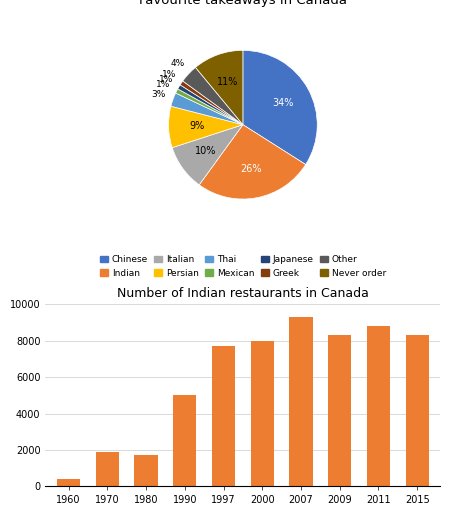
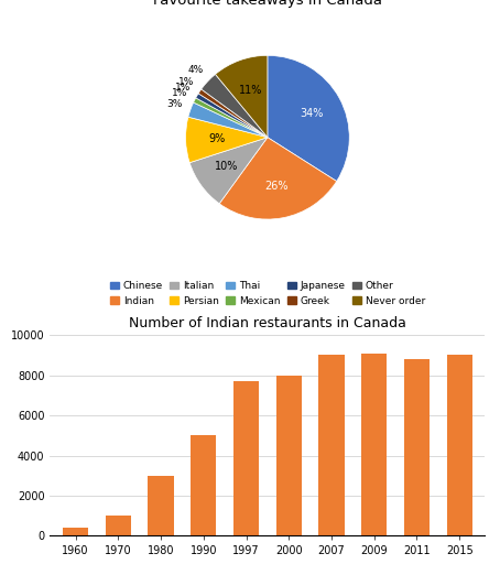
1970: 1900 -> 1000
1980: 1700 -> 3000
2007: 9300 -> 9000
2009: 8300 -> 9100
2015: 8300 -> 9000
